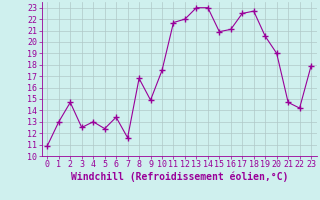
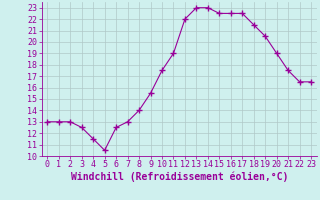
0: 10.9 -> 13.0
2: 14.7 -> 13.0
4: 13.0 -> 11.5
5: 12.4 -> 10.5
6: 13.4 -> 12.5
7: 11.6 -> 13.0
8: 16.8 -> 14.0
9: 14.9 -> 15.5
11: 21.7 -> 19.0
15: 20.9 -> 22.5
16: 21.1 -> 22.5
18: 22.7 -> 21.5
21: 14.7 -> 17.5
22: 14.2 -> 16.5
23: 17.9 -> 16.5
